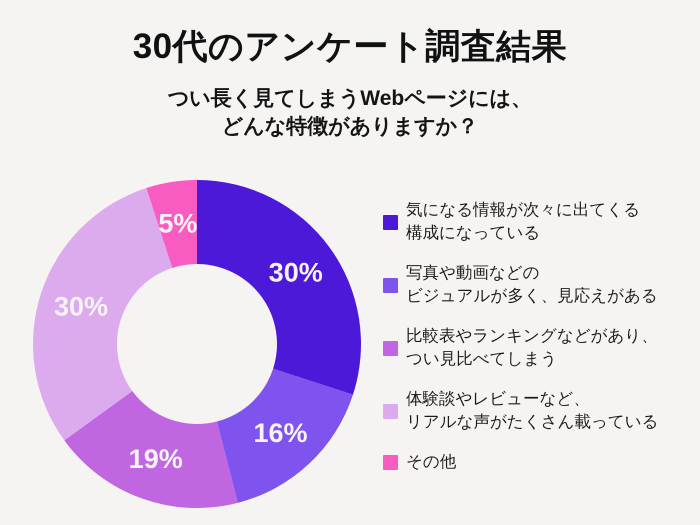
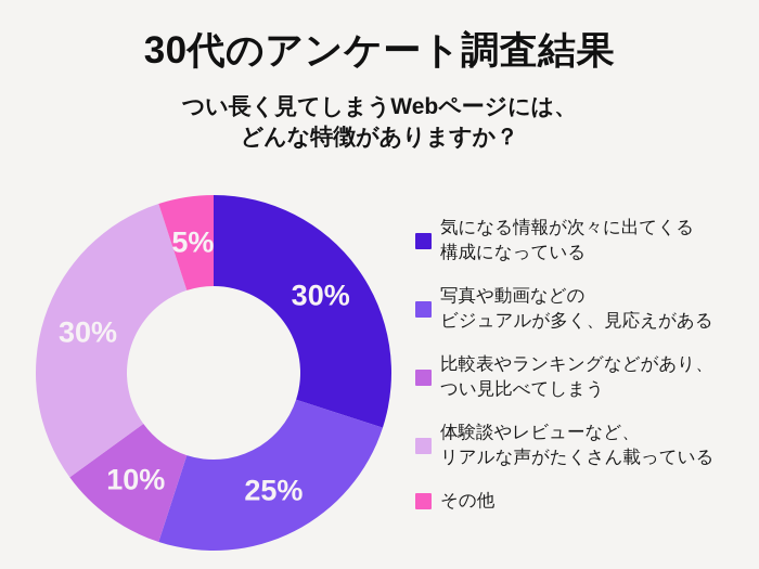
写真や動画などのビジュアルが多く、見応えがある: 16% -> 25%
比較表やランキングなどがあり、つい見比べてしまう: 19% -> 10%
